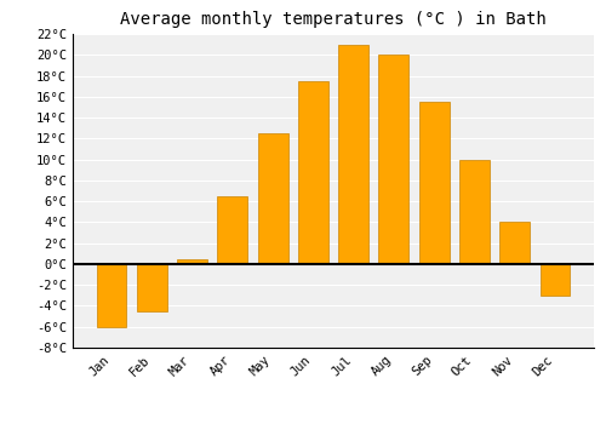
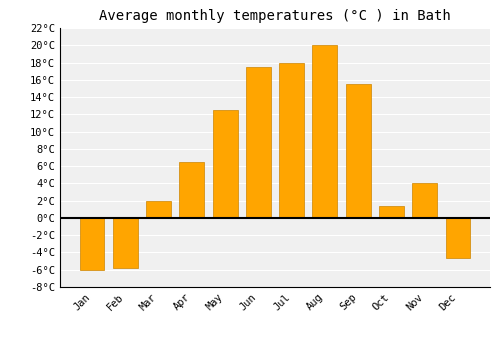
Feb: -4.5°C -> -5.8°C
Mar: 0.5°C -> 2.0°C
Jul: 21.0°C -> 18.0°C
Oct: 10.0°C -> 1.4°C
Dec: -3.0°C -> -4.6°C
